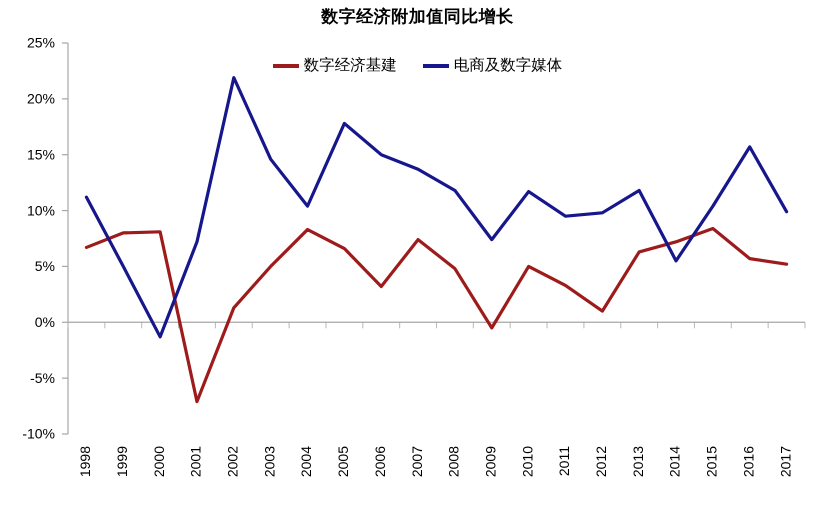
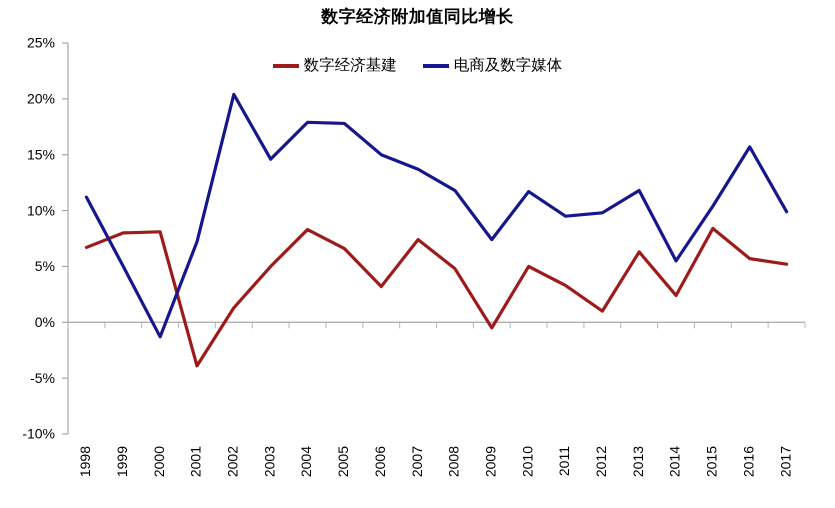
数字经济基建/2001: -7.1% -> -3.9%
电商及数字媒体/2002: 21.9% -> 20.4%
电商及数字媒体/2004: 10.4% -> 17.9%
数字经济基建/2014: 7.2% -> 2.4%
